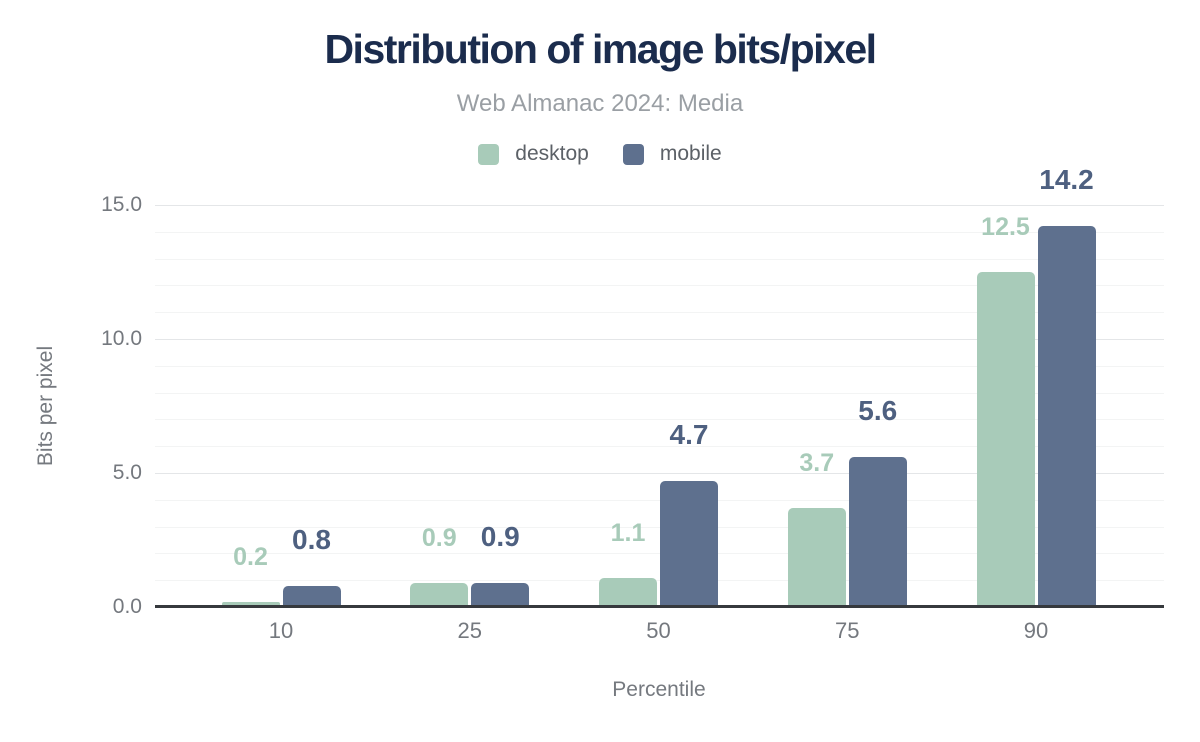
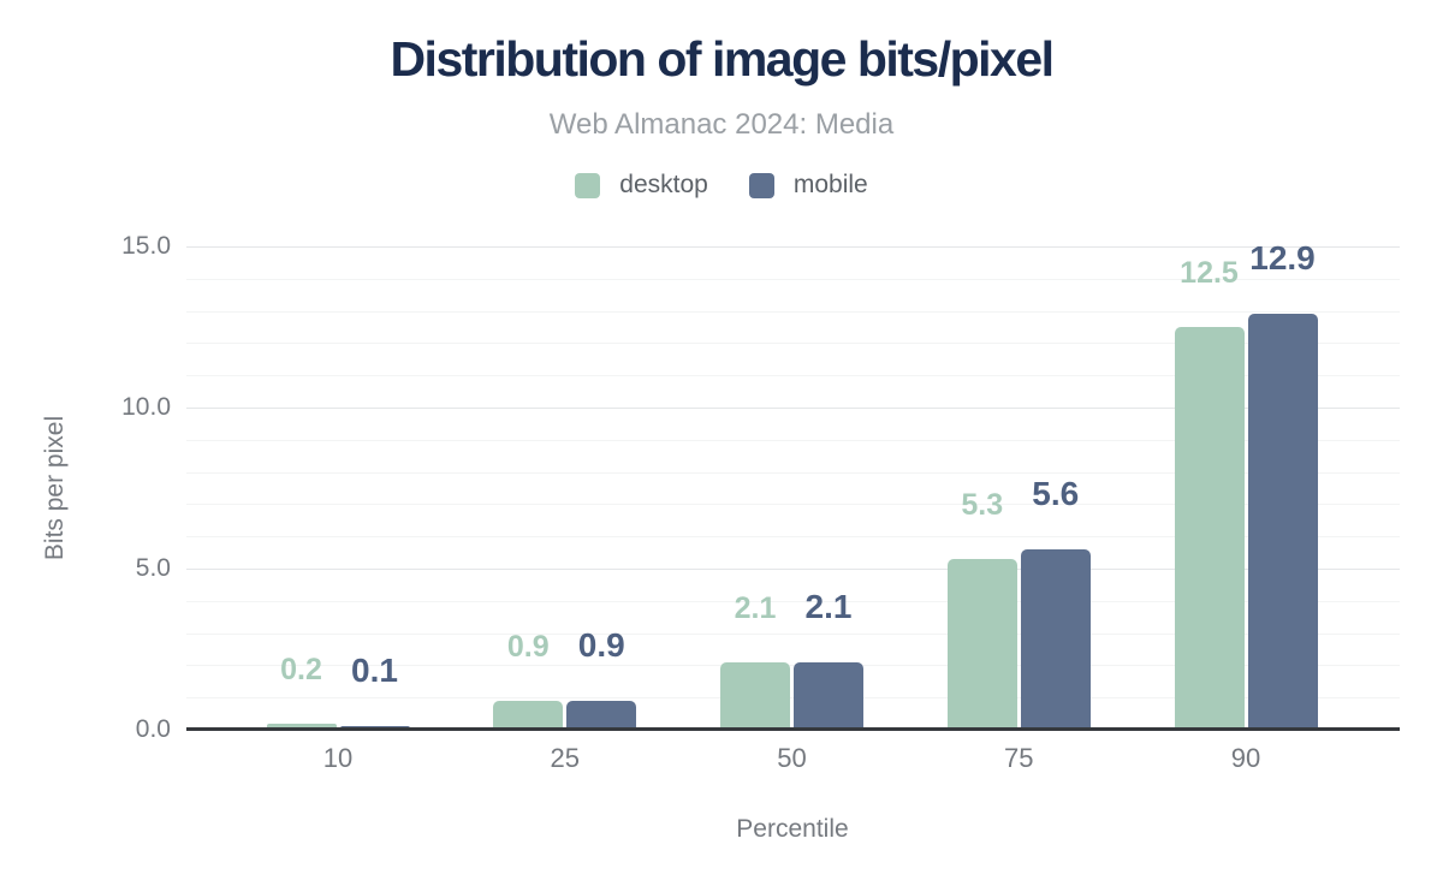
mobile/10: 0.8 -> 0.1
desktop/50: 1.1 -> 2.1
mobile/50: 4.7 -> 2.1
desktop/75: 3.7 -> 5.3
mobile/90: 14.2 -> 12.9
